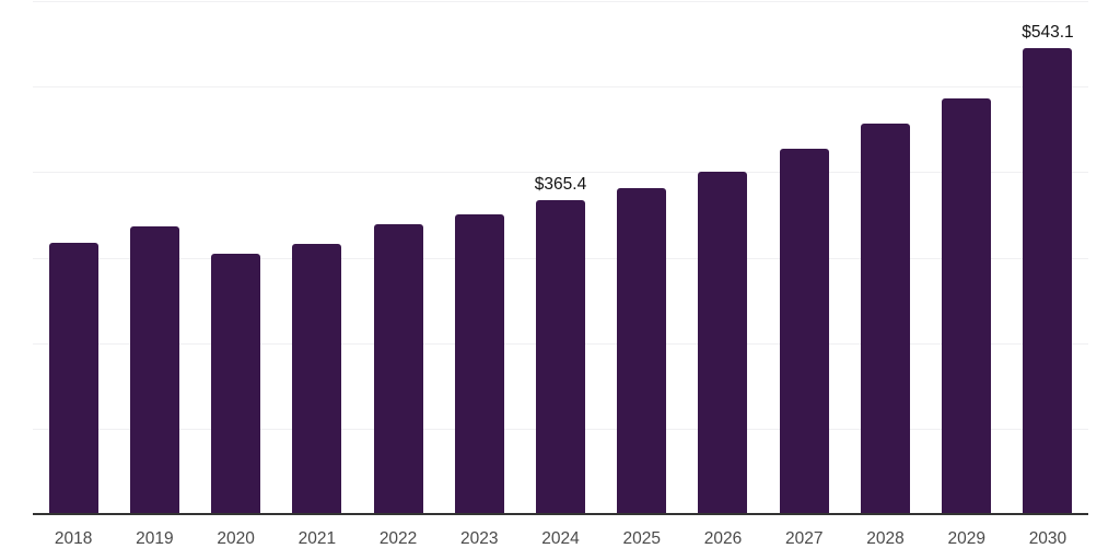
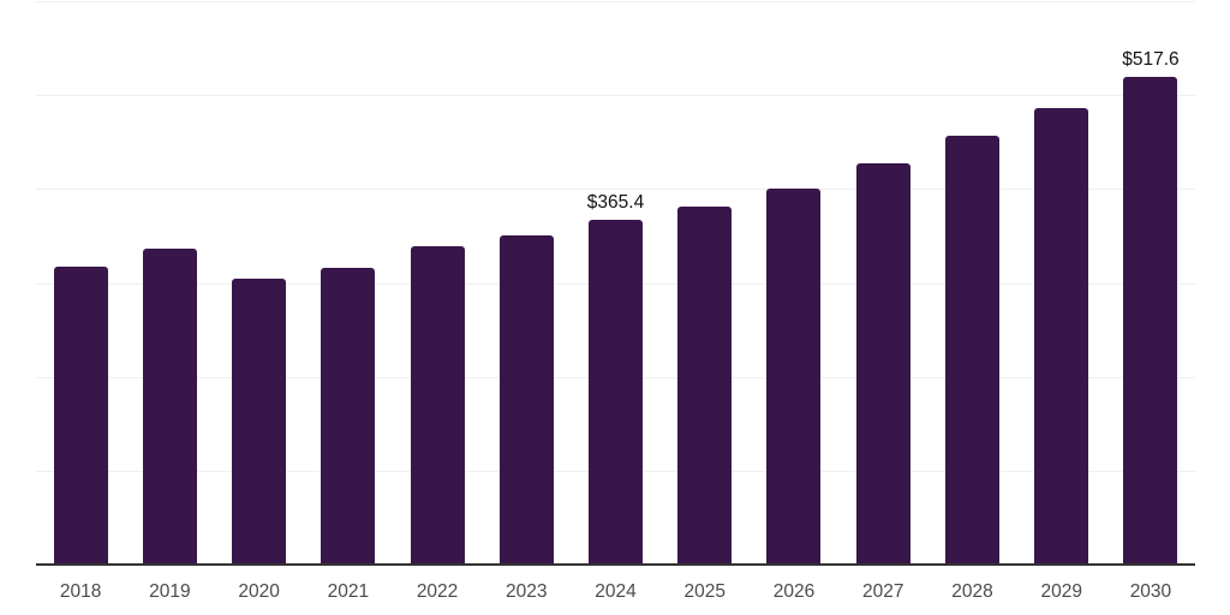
2030: $543.1 -> $517.6
